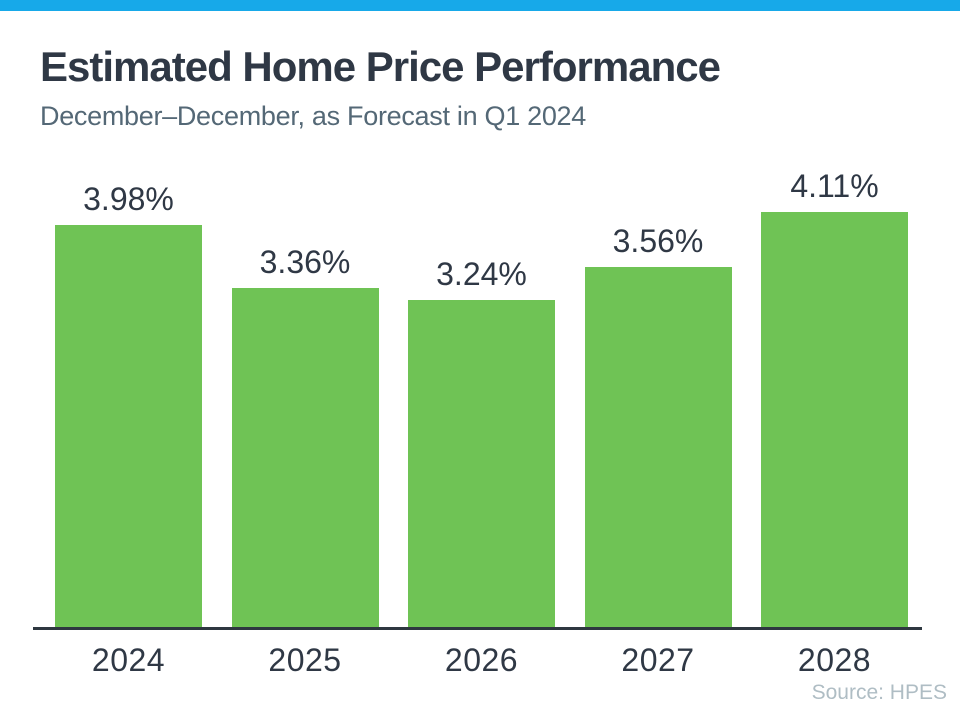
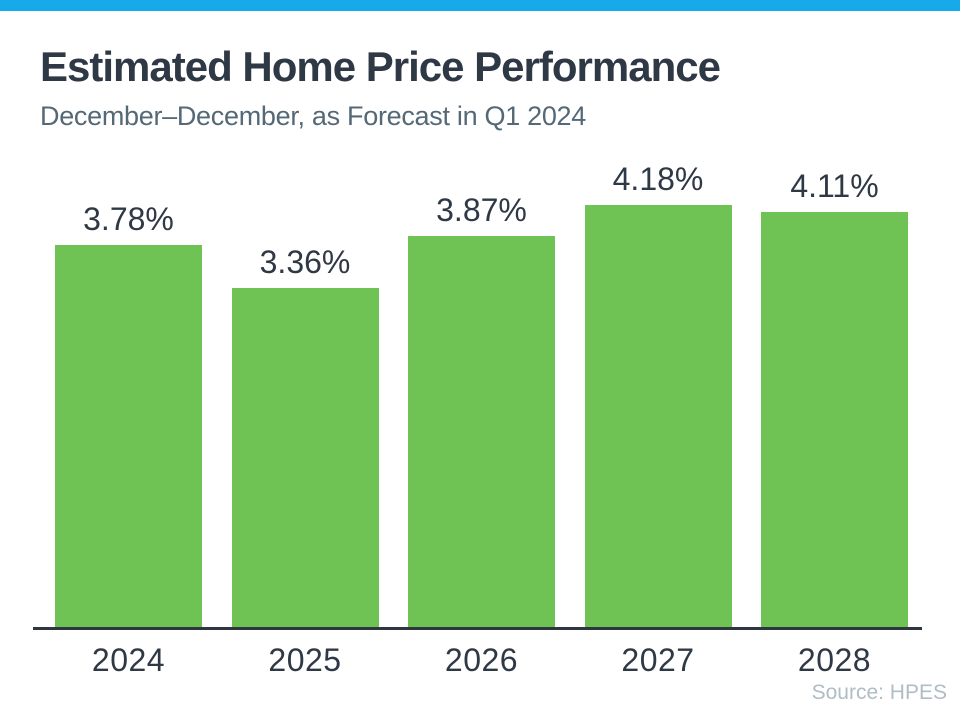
2024: 3.98% -> 3.78%
2026: 3.24% -> 3.87%
2027: 3.56% -> 4.18%
